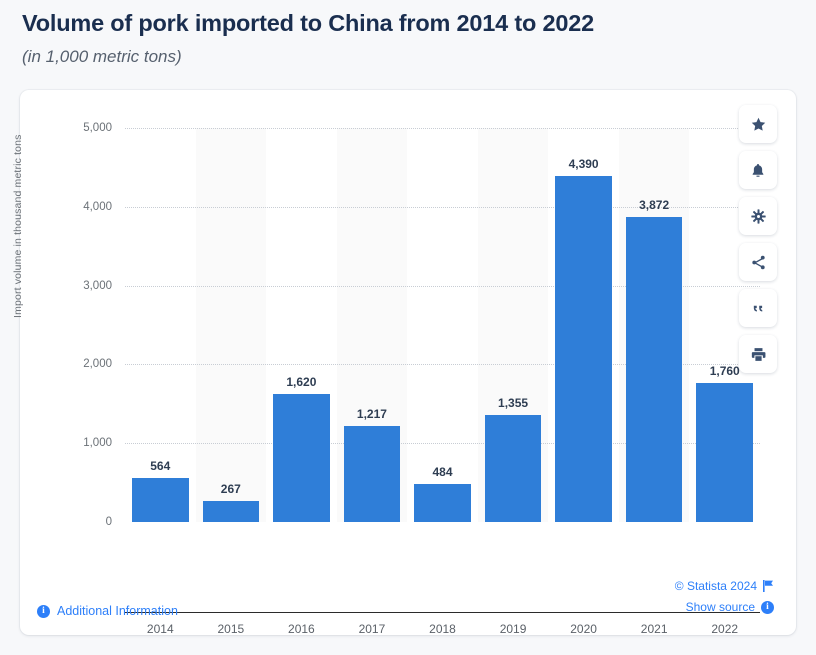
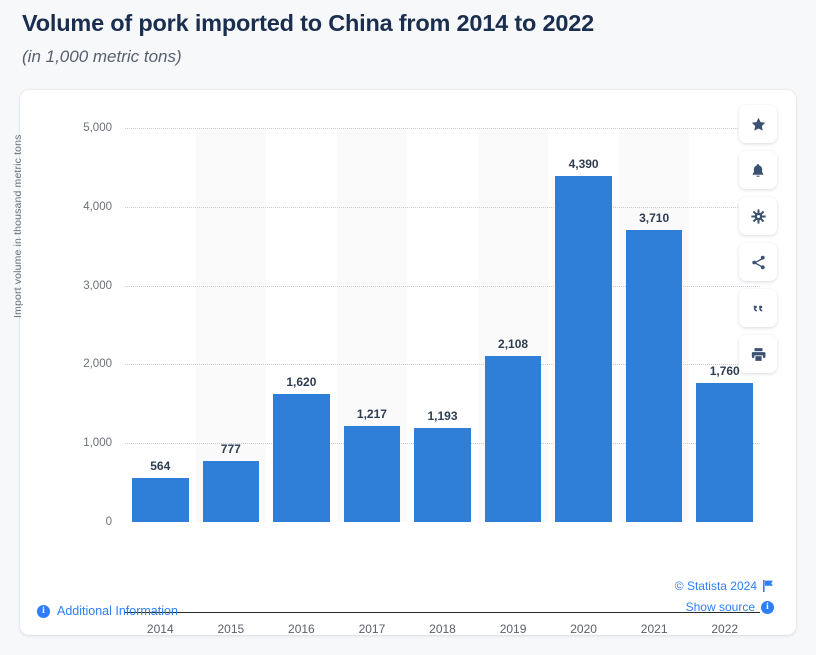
2015: 267 -> 777
2018: 484 -> 1,193
2019: 1,355 -> 2,108
2021: 3,872 -> 3,710
